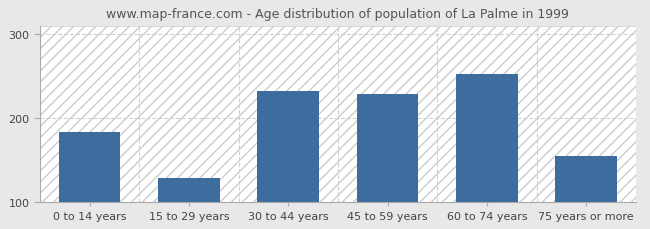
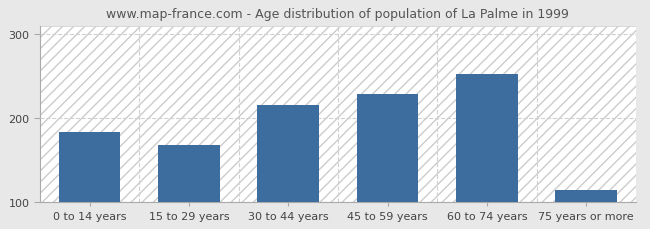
15 to 29 years: 128 -> 168
30 to 44 years: 232 -> 215
75 years or more: 154 -> 114
